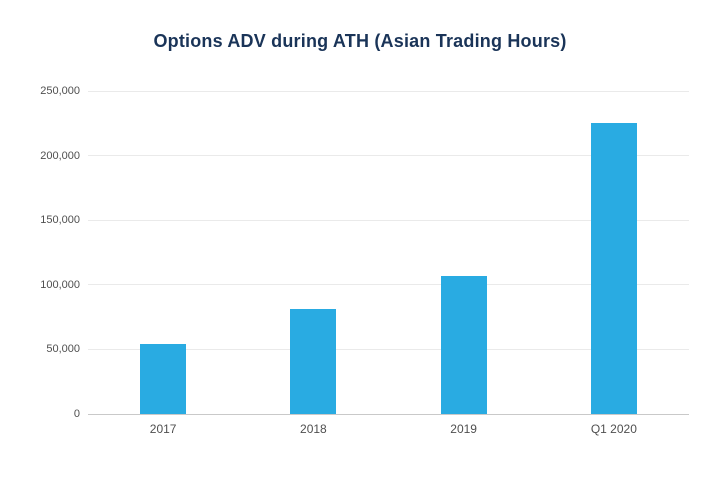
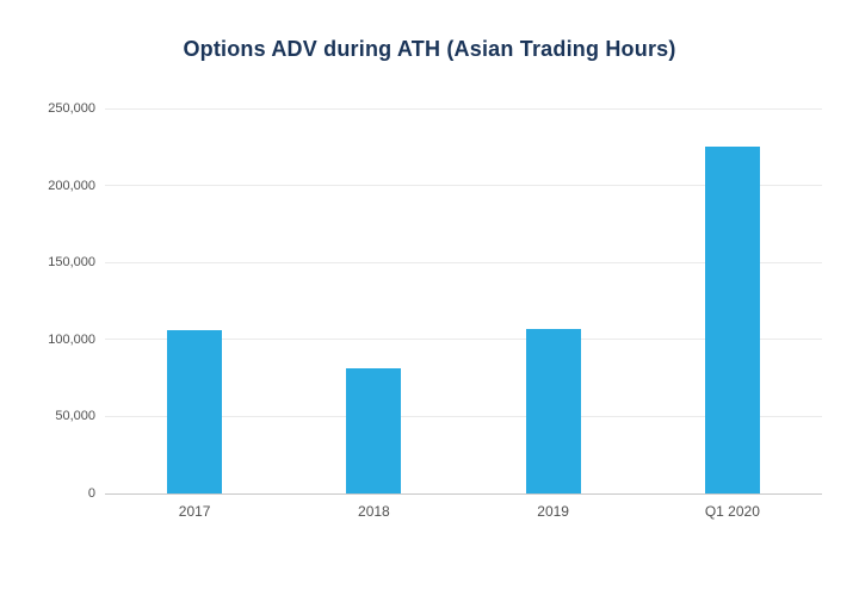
2017: 54000 -> 106000
